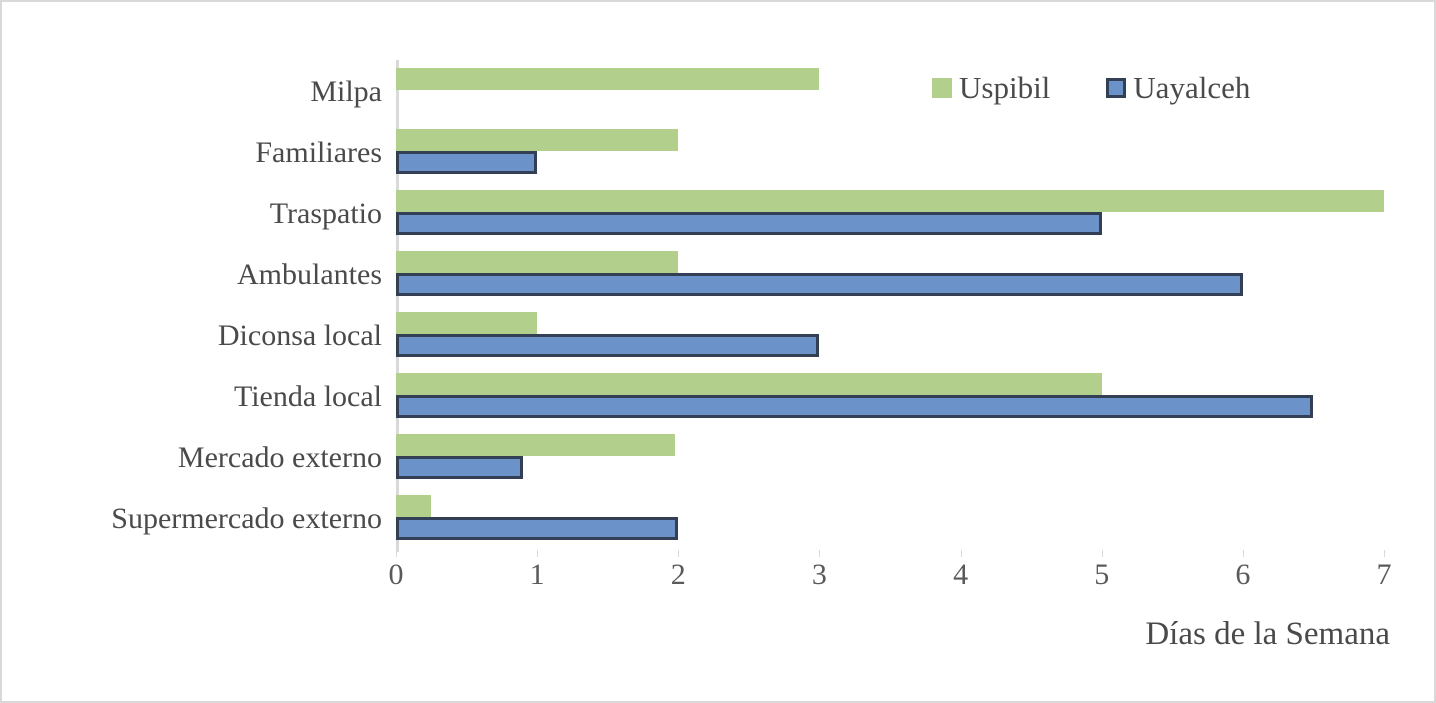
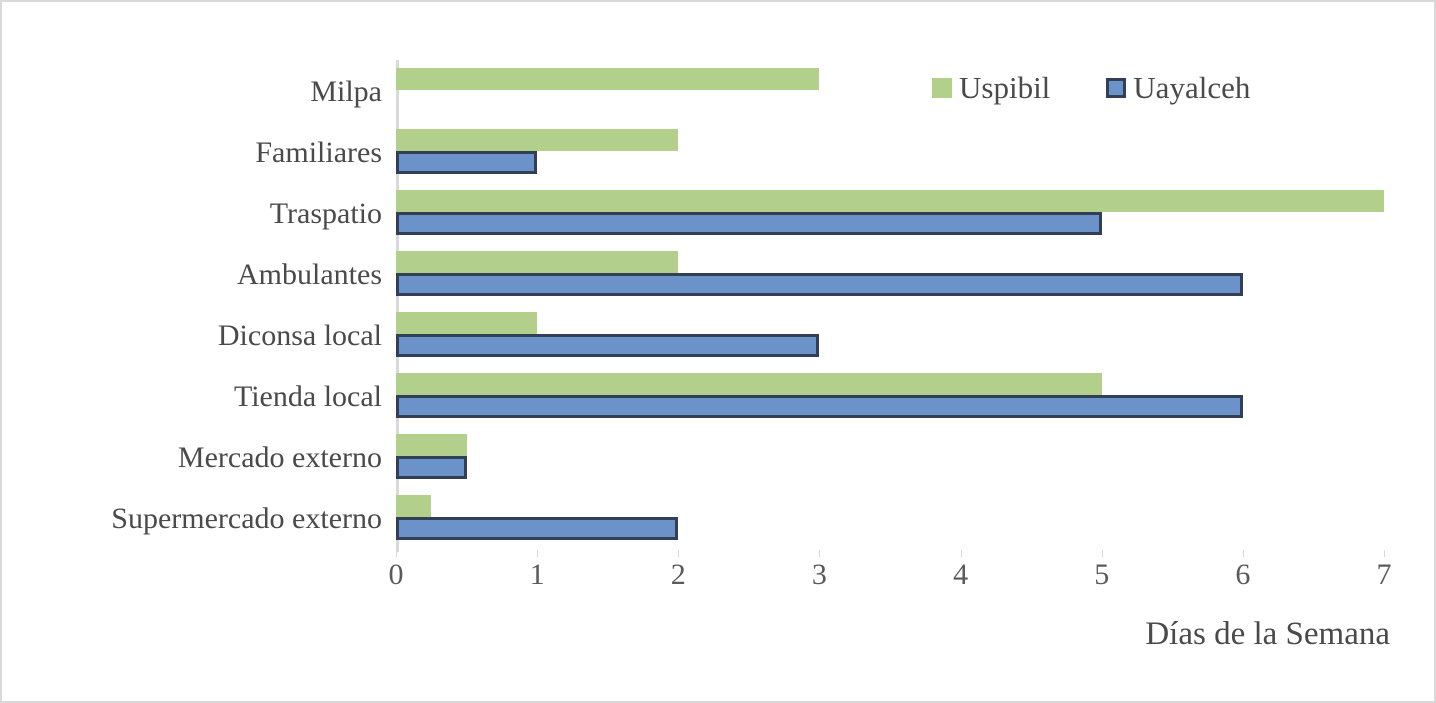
Uayalceh/Tienda local: 6.5 -> 6.0
Uspibil/Mercado externo: 1.98 -> 0.50
Uayalceh/Mercado externo: 0.9 -> 0.5
